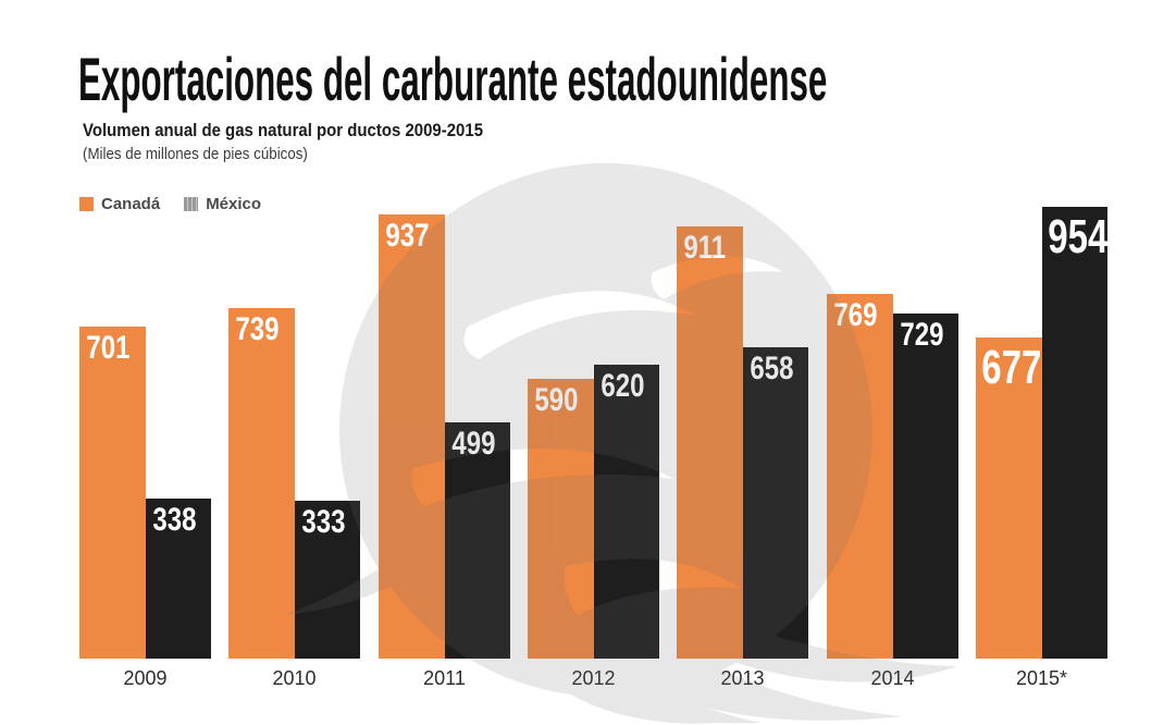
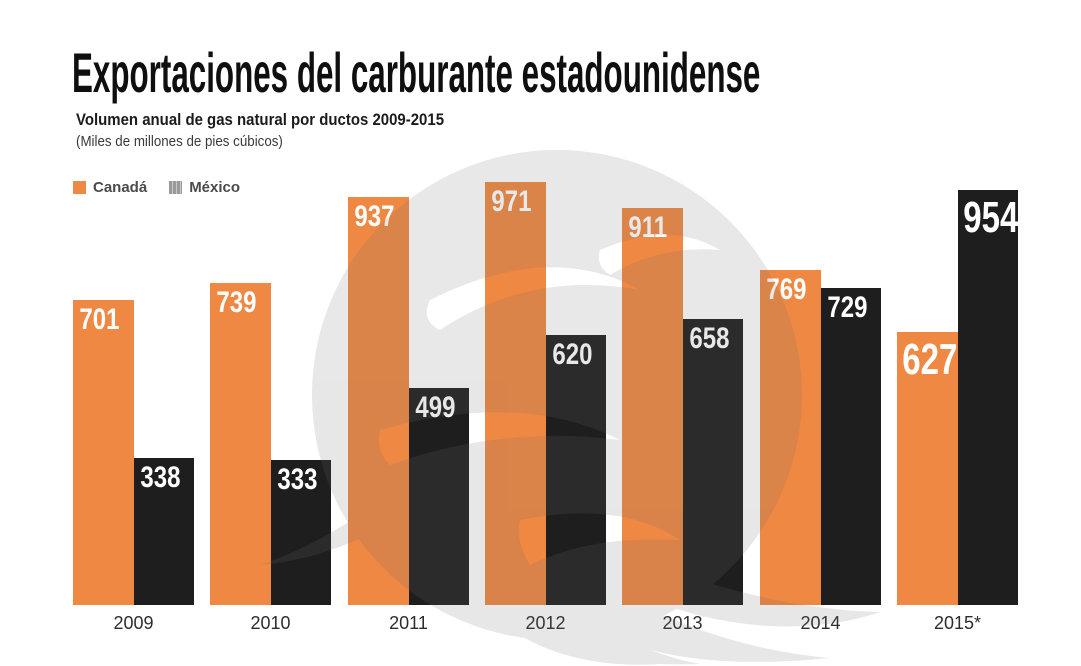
Canadá/2012: 590 -> 971
Canadá/2015*: 677 -> 627
